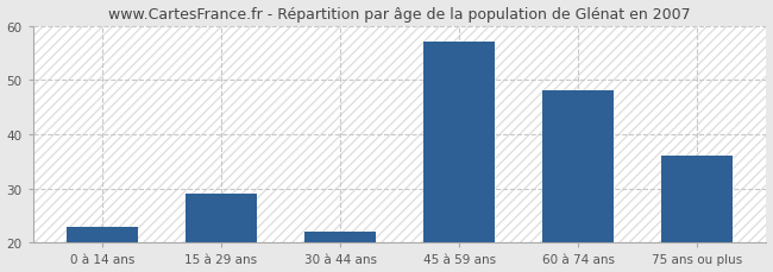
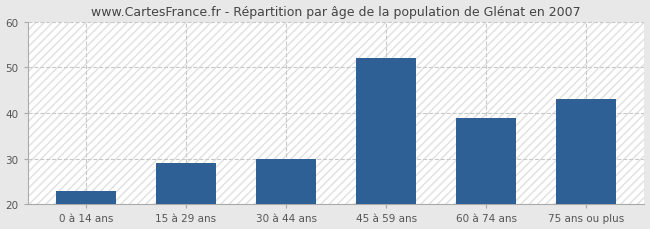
30 à 44 ans: 22 -> 30
45 à 59 ans: 57 -> 52
60 à 74 ans: 48 -> 39
75 ans ou plus: 36 -> 43
